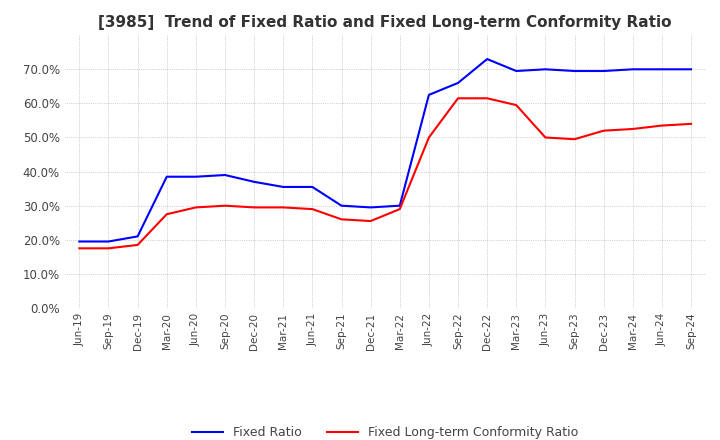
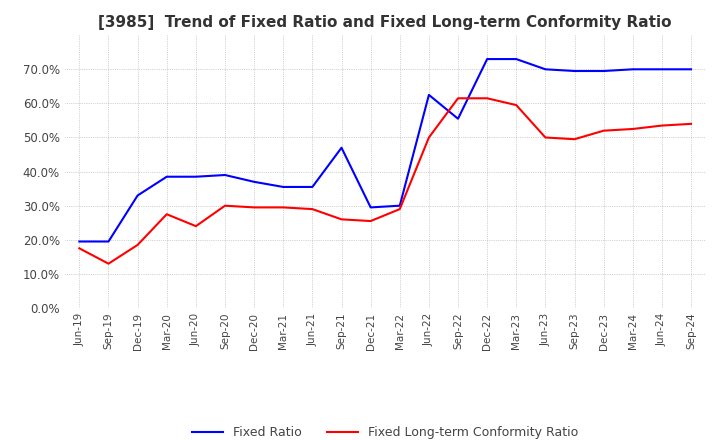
Fixed Long-term Conformity Ratio/Sep-19: 17.5% -> 13.0%
Fixed Ratio/Dec-19: 21.0% -> 33.0%
Fixed Long-term Conformity Ratio/Jun-20: 29.5% -> 24.0%
Fixed Ratio/Sep-21: 30.0% -> 47.0%
Fixed Ratio/Sep-22: 66.0% -> 55.5%
Fixed Ratio/Mar-23: 69.5% -> 73.0%
